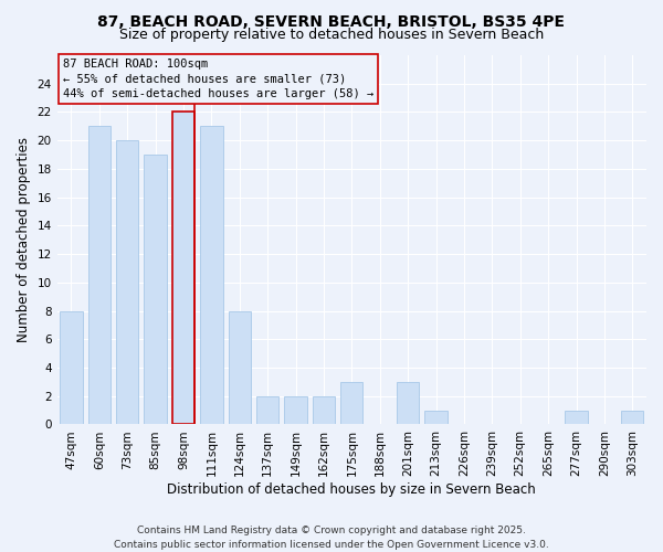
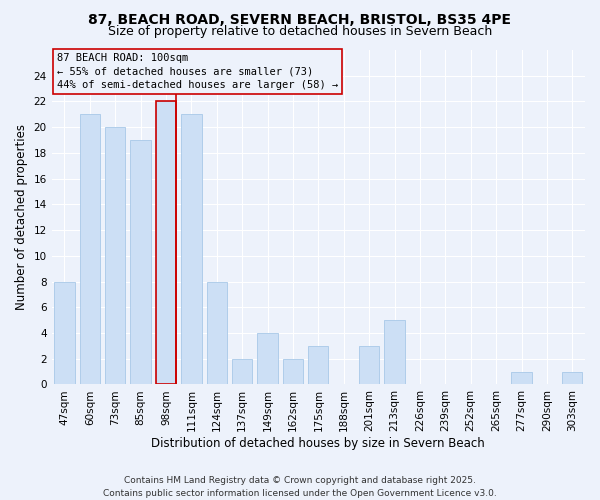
149sqm: 2 -> 4
213sqm: 1 -> 5
